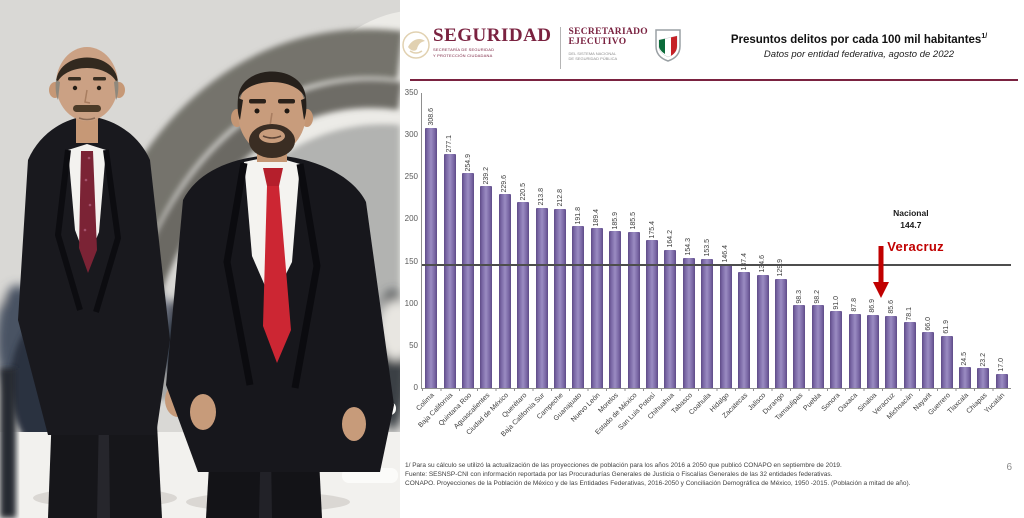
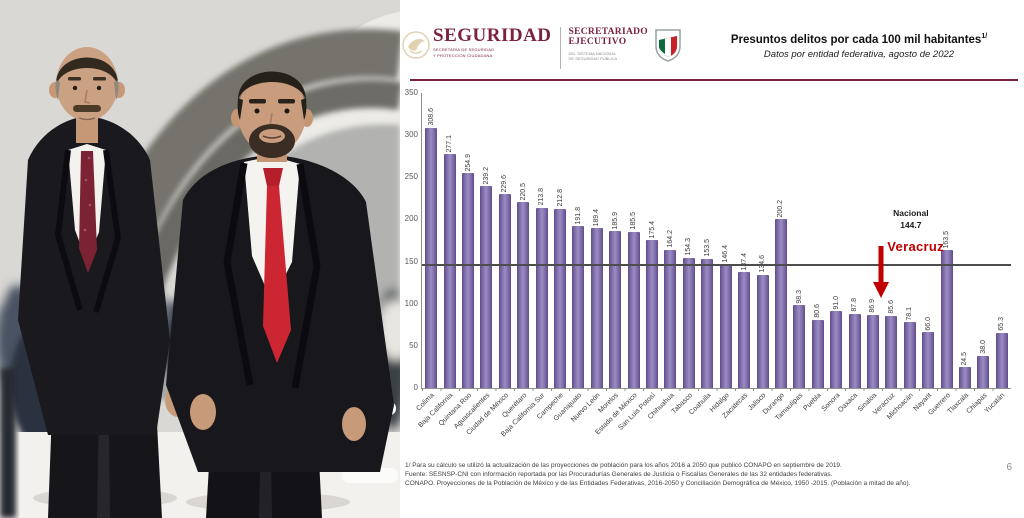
Durango: 129.9 -> 200.2
Puebla: 98.2 -> 80.6
Guerrero: 61.9 -> 163.5
Chiapas: 23.2 -> 38.0
Yucatán: 17.0 -> 65.3
